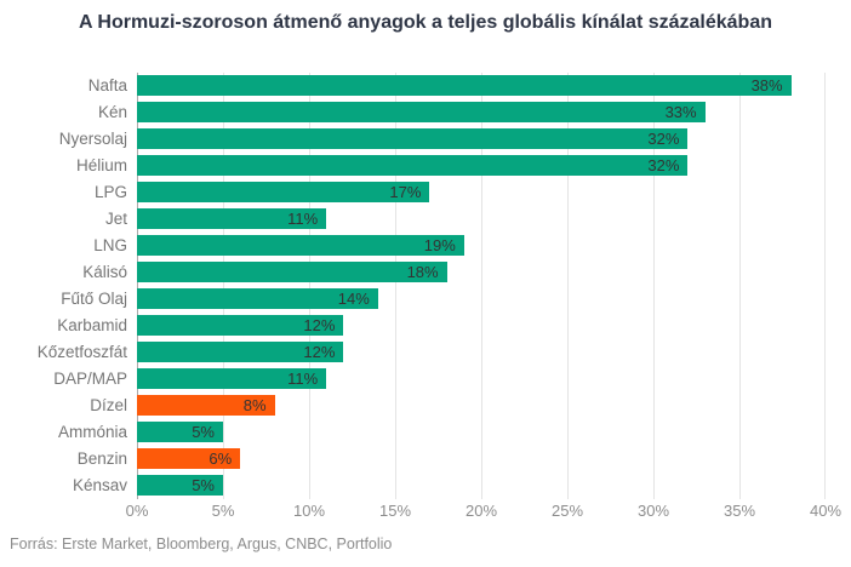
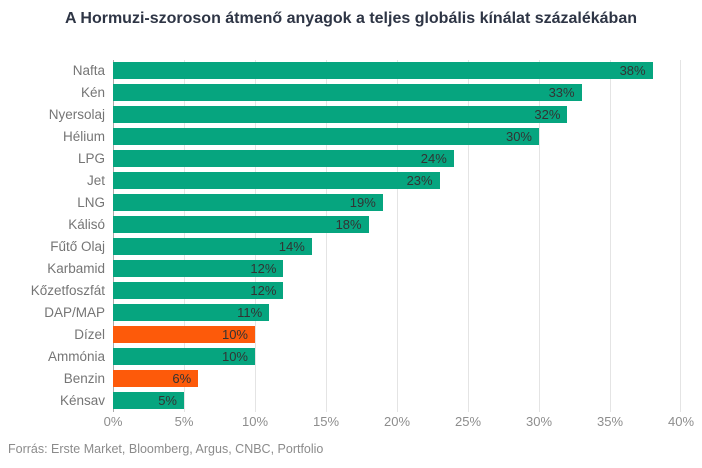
Hélium: 32% -> 30%
LPG: 17% -> 24%
Jet: 11% -> 23%
Dízel: 8% -> 10%
Ammónia: 5% -> 10%
